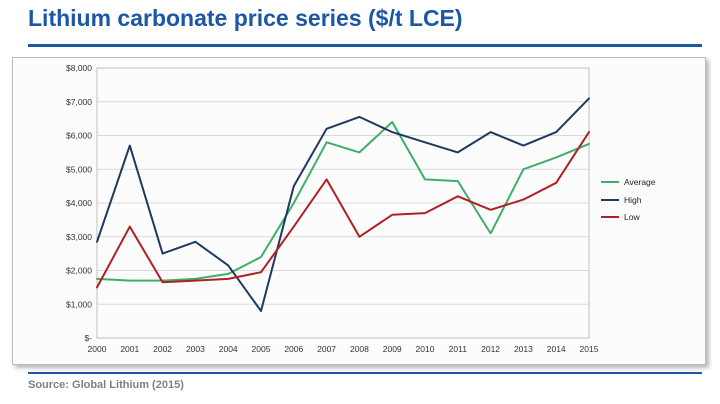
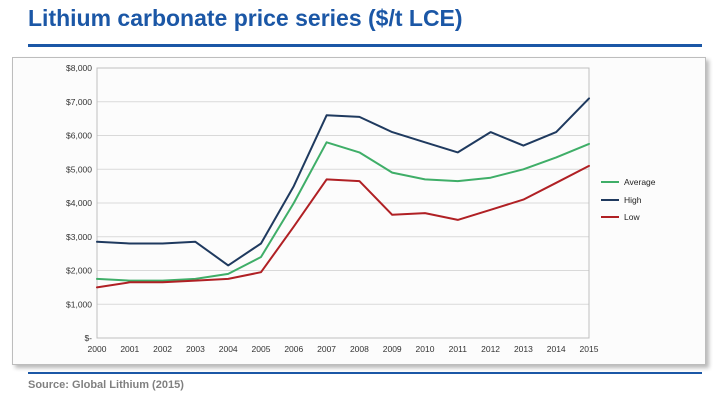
High/2001: $5700 -> $2800
Low/2001: $3300 -> $1600
High/2002: $2500 -> $2800
High/2005: $800 -> $2800
High/2007: $6200 -> $6600
Low/2008: $3000 -> $4600
Average/2009: $6400 -> $4900
Low/2011: $4200 -> $3500
Average/2012: $3100 -> $4800
Low/2015: $6100 -> $5100
